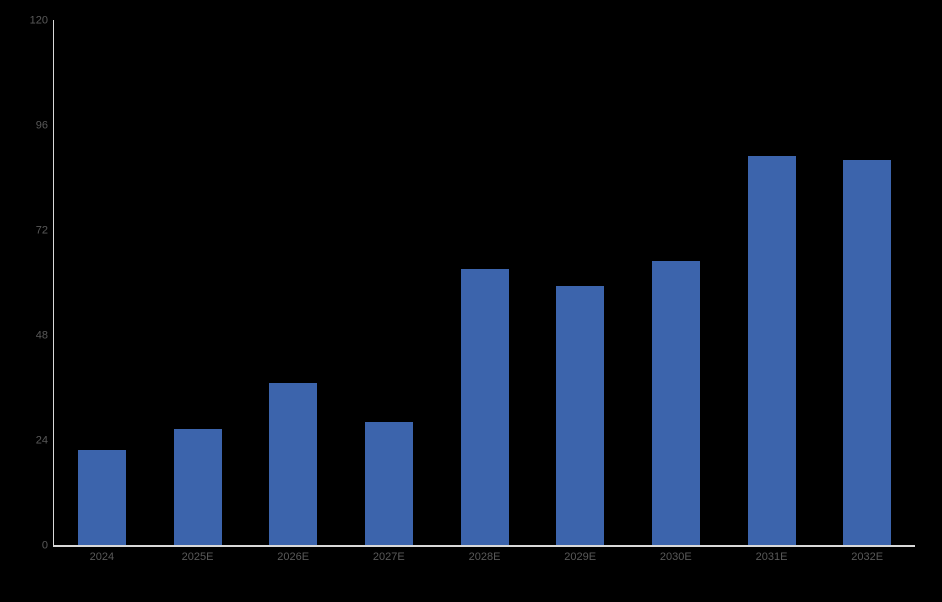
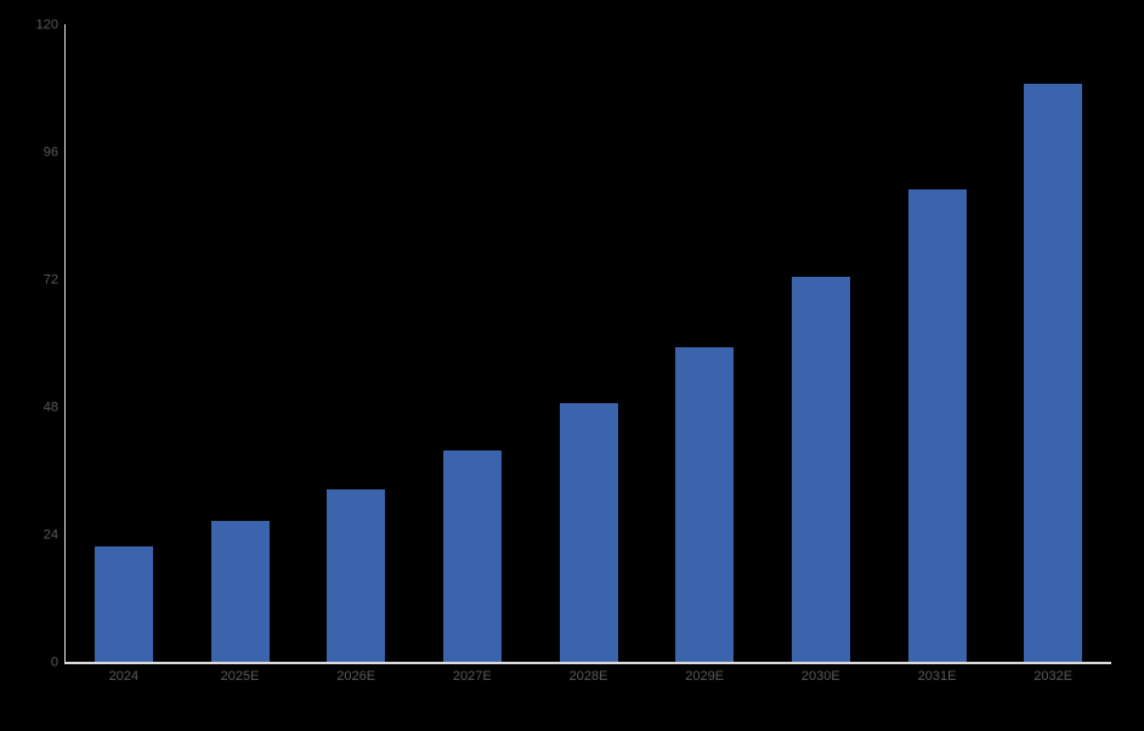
2026E: 37 -> 32
2027E: 28 -> 40
2028E: 63 -> 49
2030E: 65 -> 72
2032E: 88 -> 109
